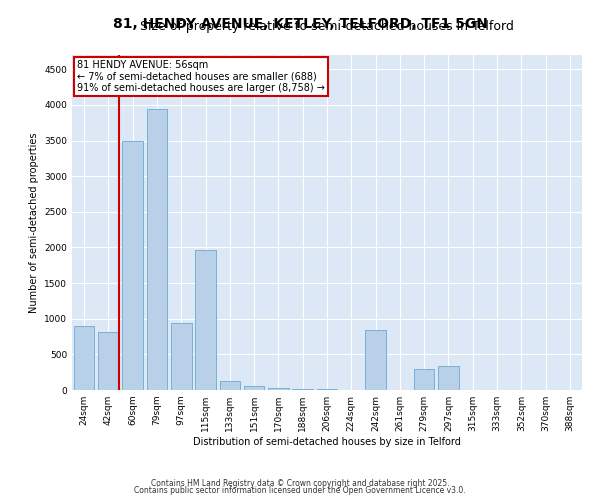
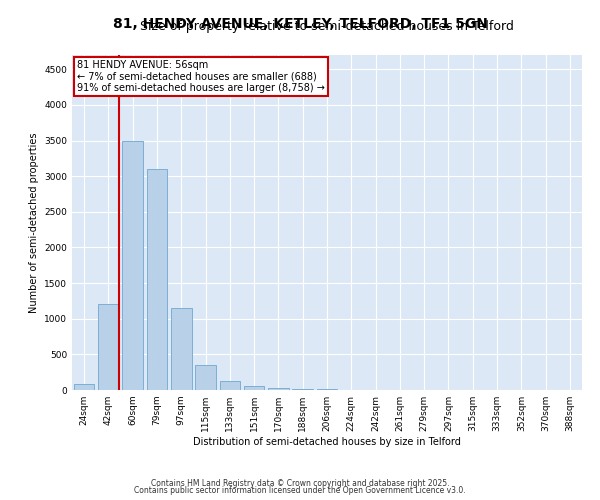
24sqm: 900 -> 80
42sqm: 820 -> 1200
79sqm: 3940 -> 3100
97sqm: 940 -> 1150
115sqm: 1960 -> 350
242sqm: 840 -> 0
279sqm: 300 -> 0
297sqm: 340 -> 0
